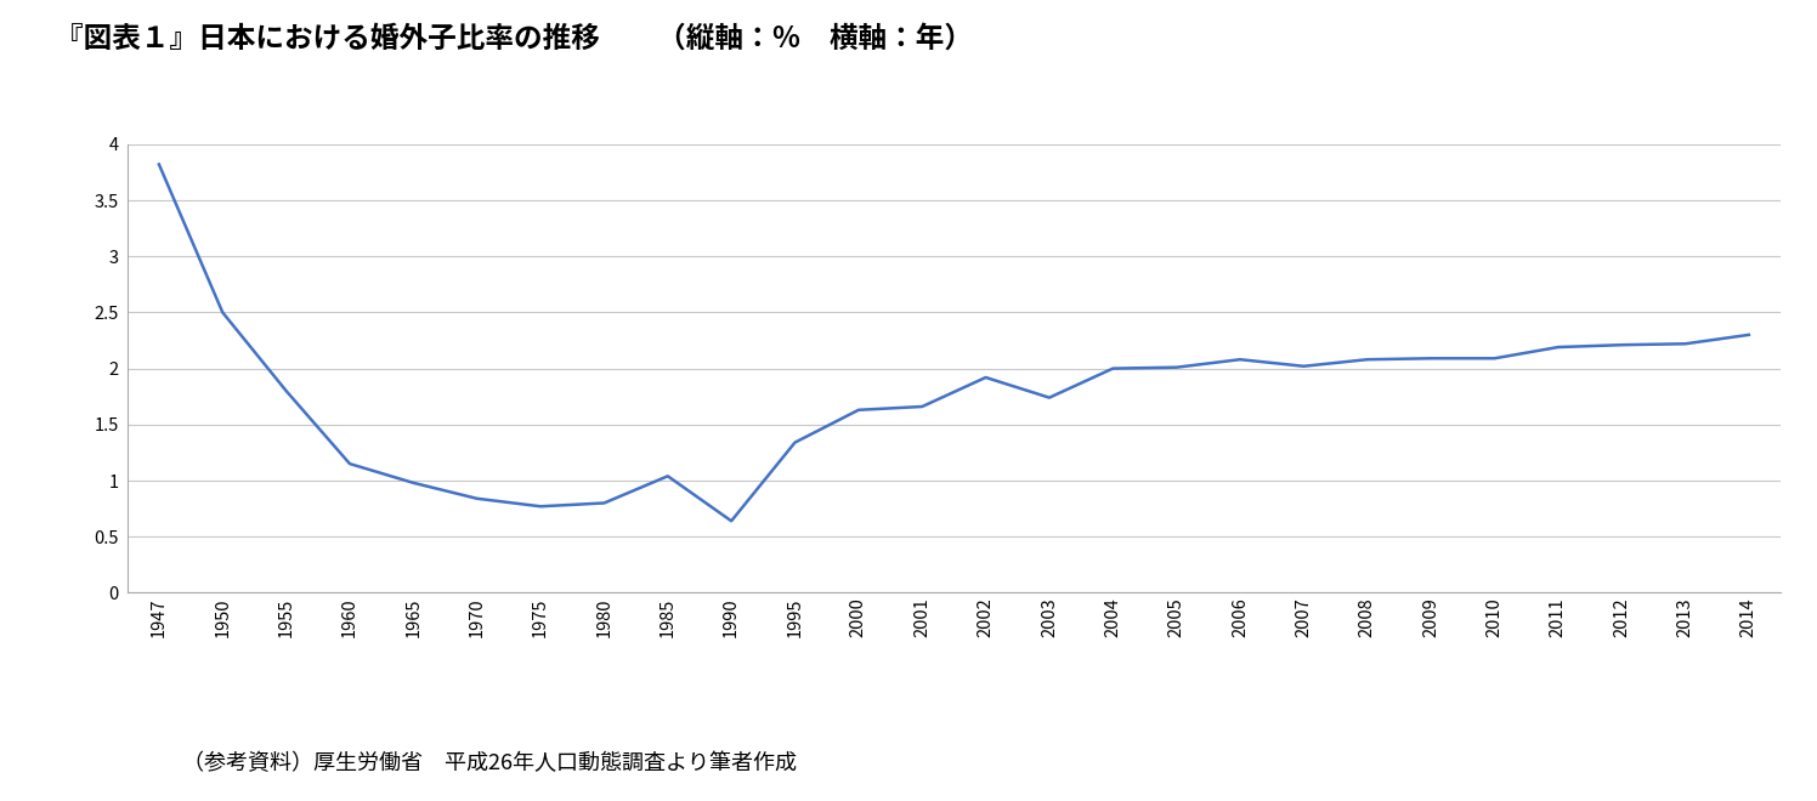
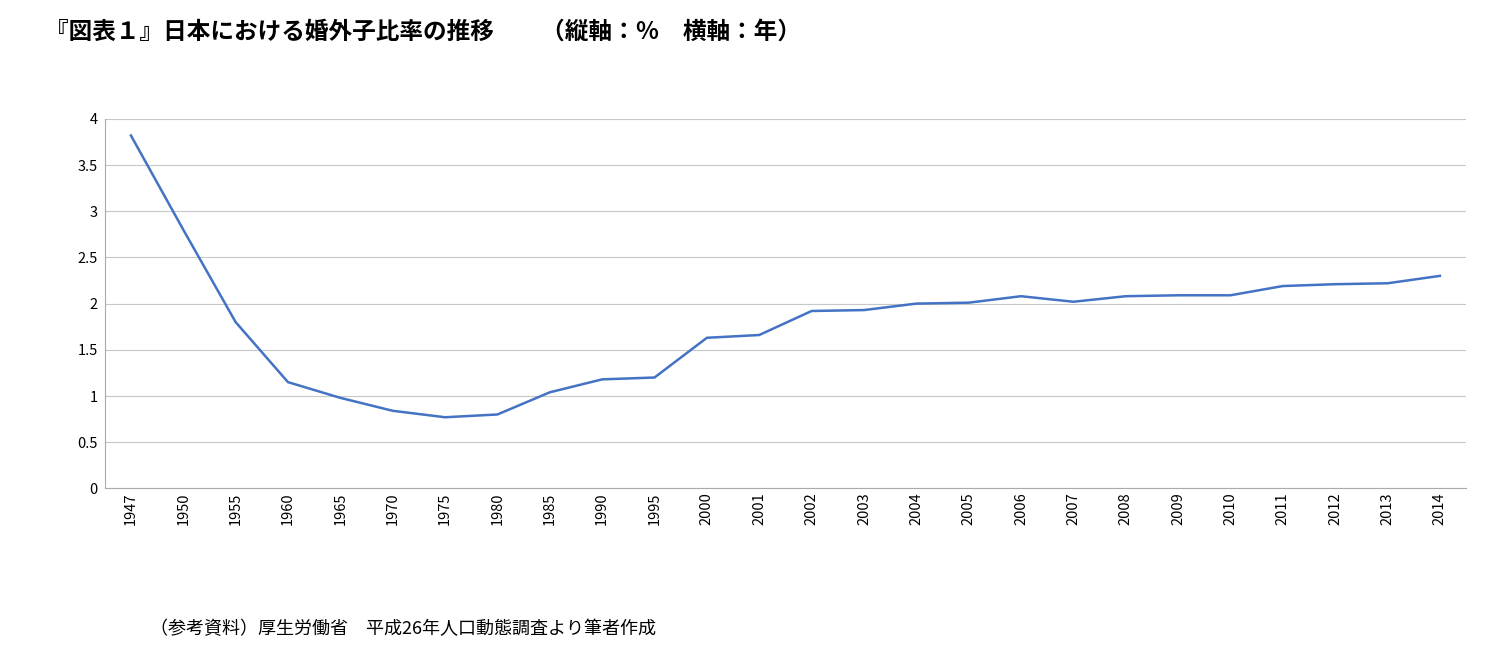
1950: 2.50 -> 2.80
1990: 0.64 -> 1.18
1995: 1.34 -> 1.20
2003: 1.74 -> 1.93
